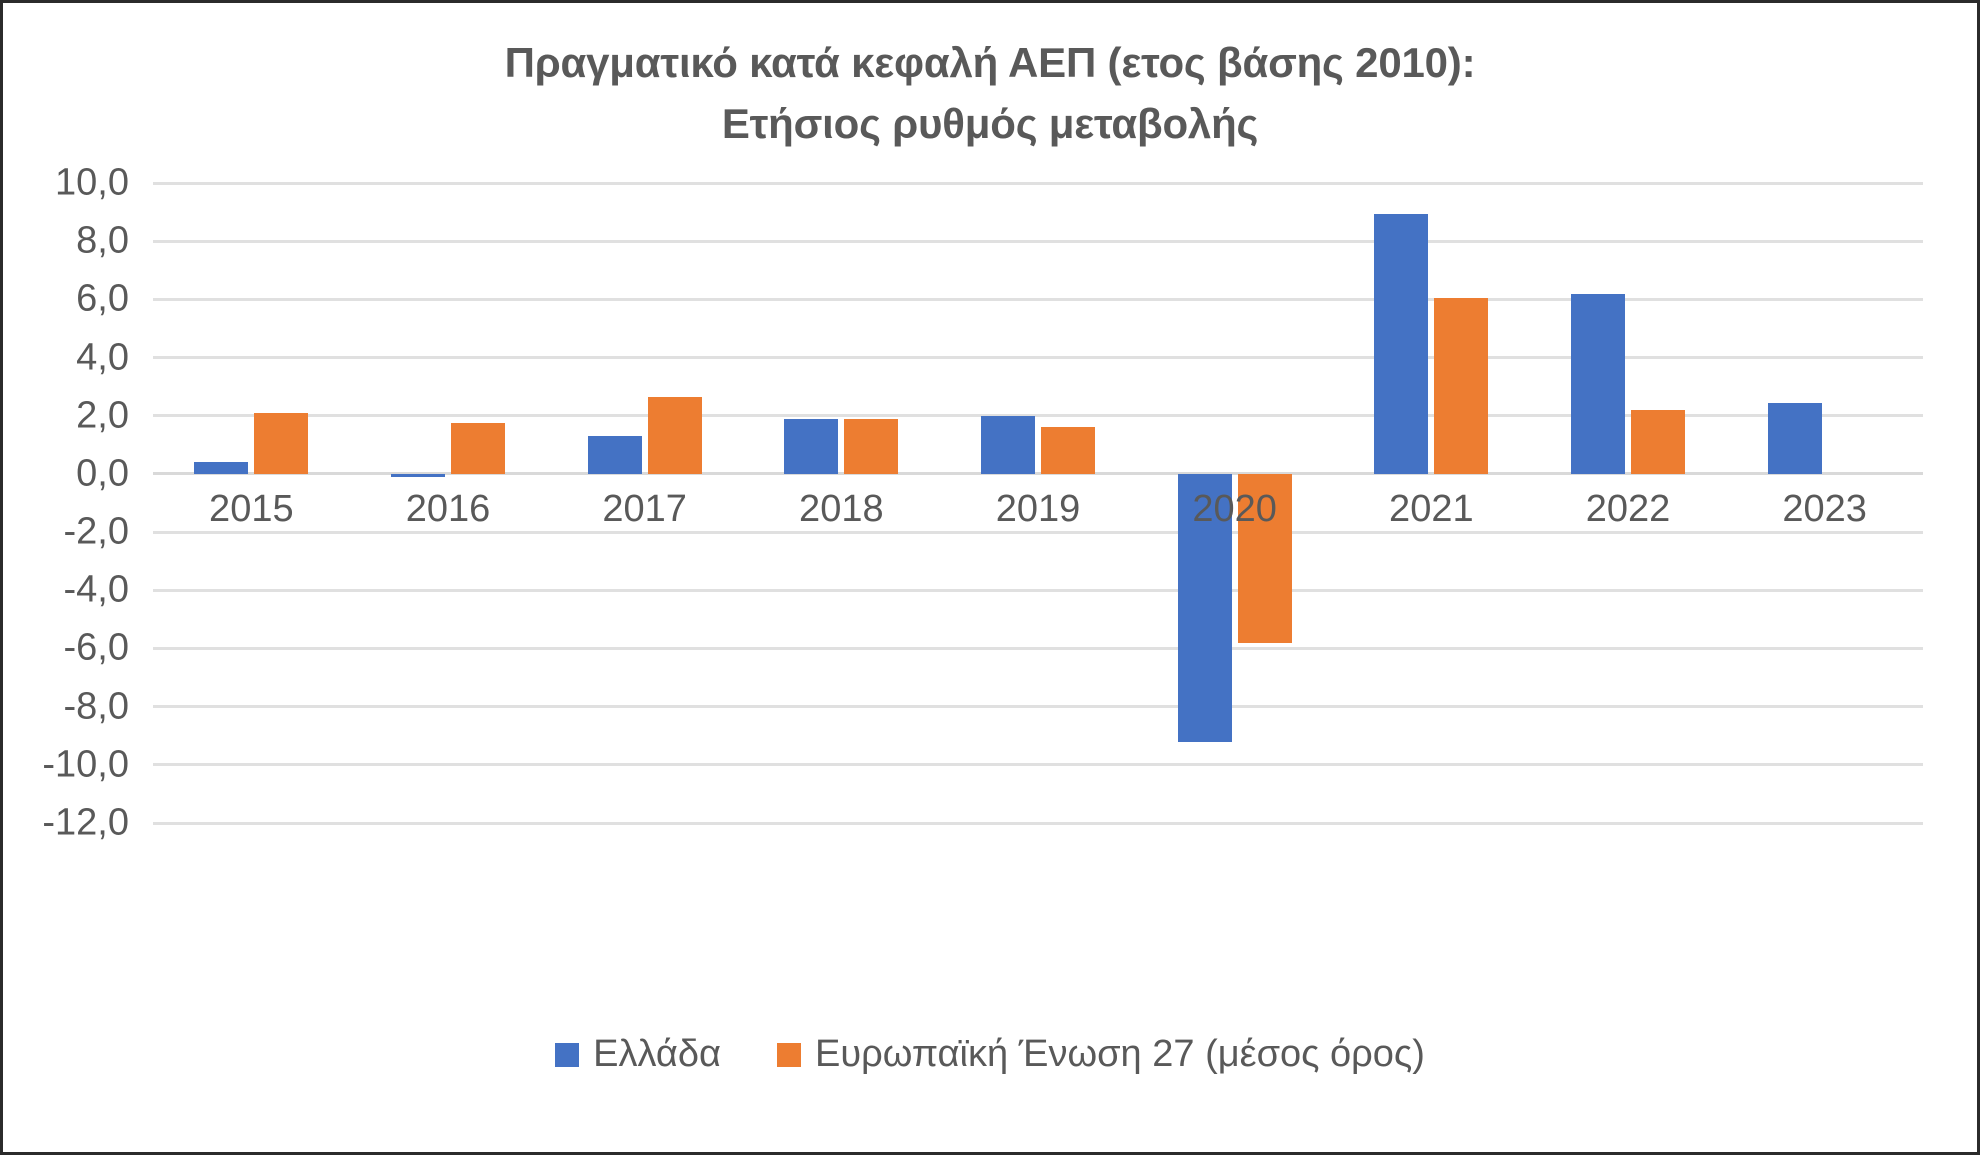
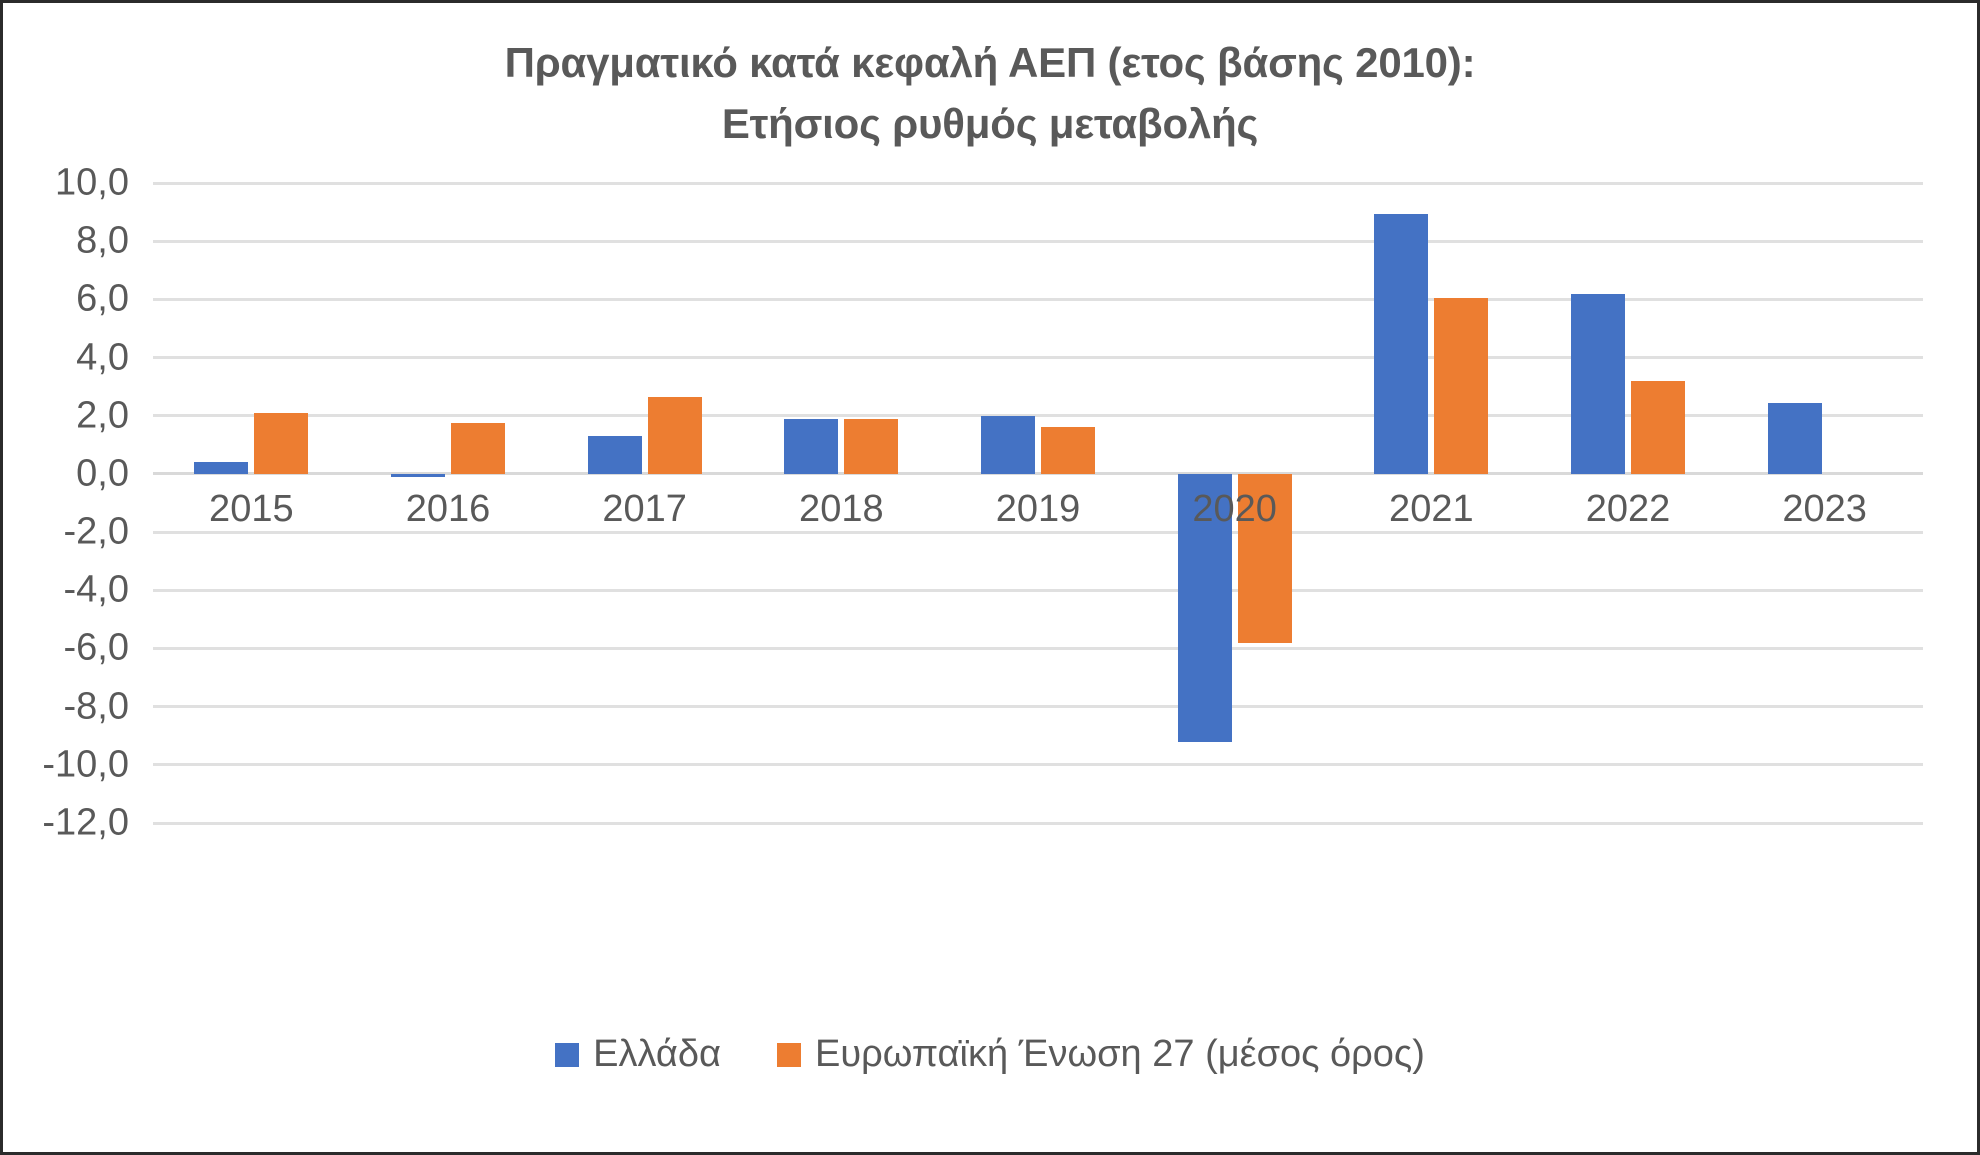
Ευρωπαϊκή Ένωση 27 (μέσος όρος)/2022: 2,2 -> 3,2
